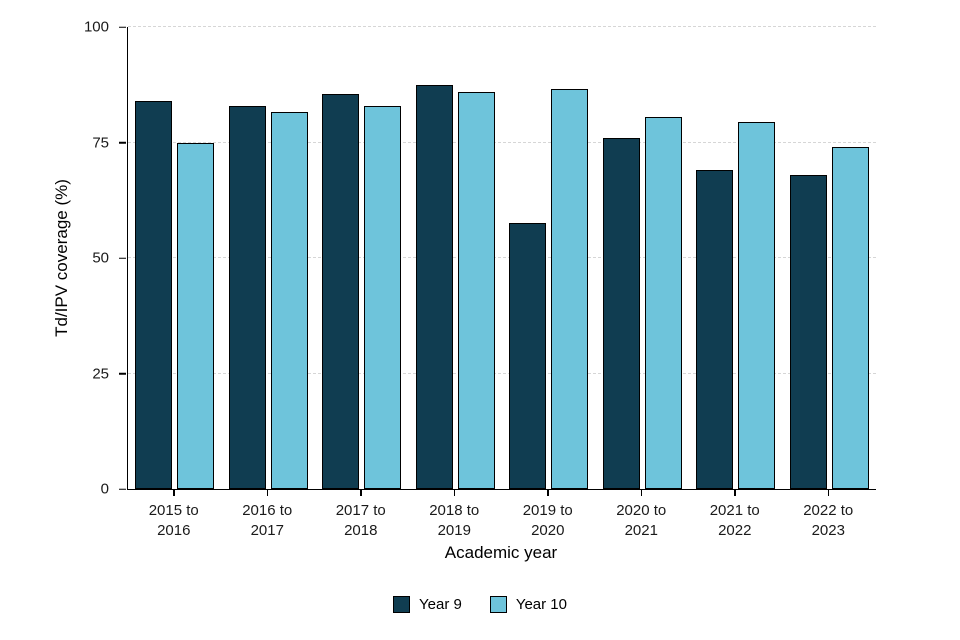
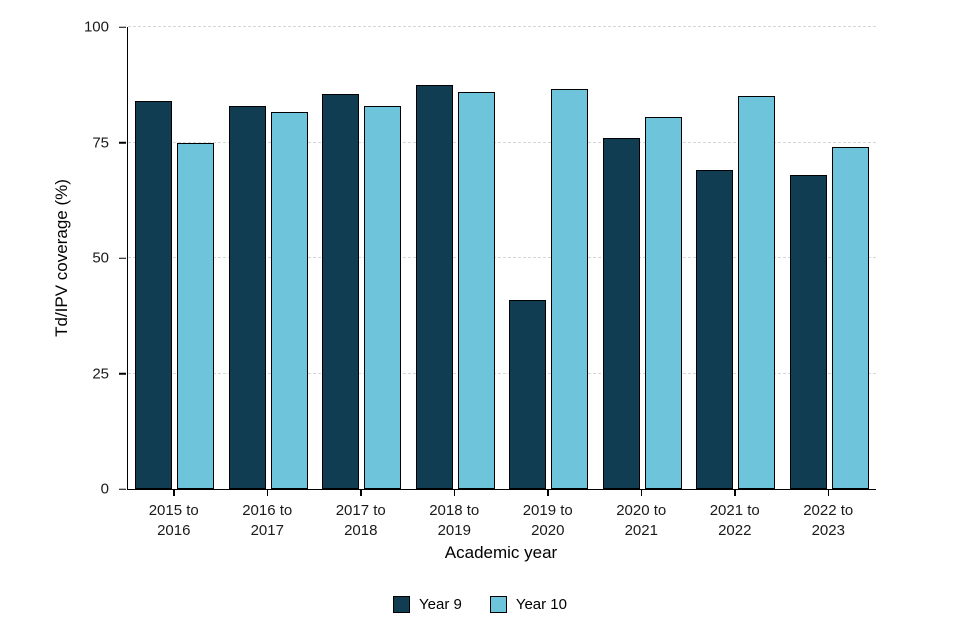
Year 9/2019 to 2020: 58 -> 41
Year 10/2021 to 2022: 80 -> 85
